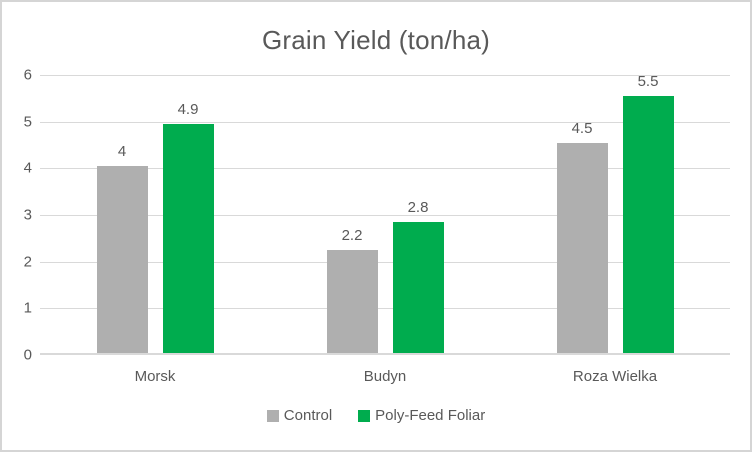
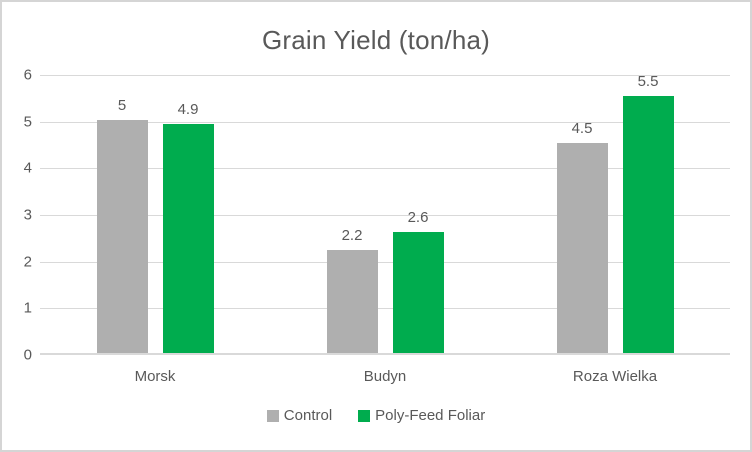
Control/Morsk: 4 -> 5
Poly-Feed Foliar/Budyn: 2.8 -> 2.6
